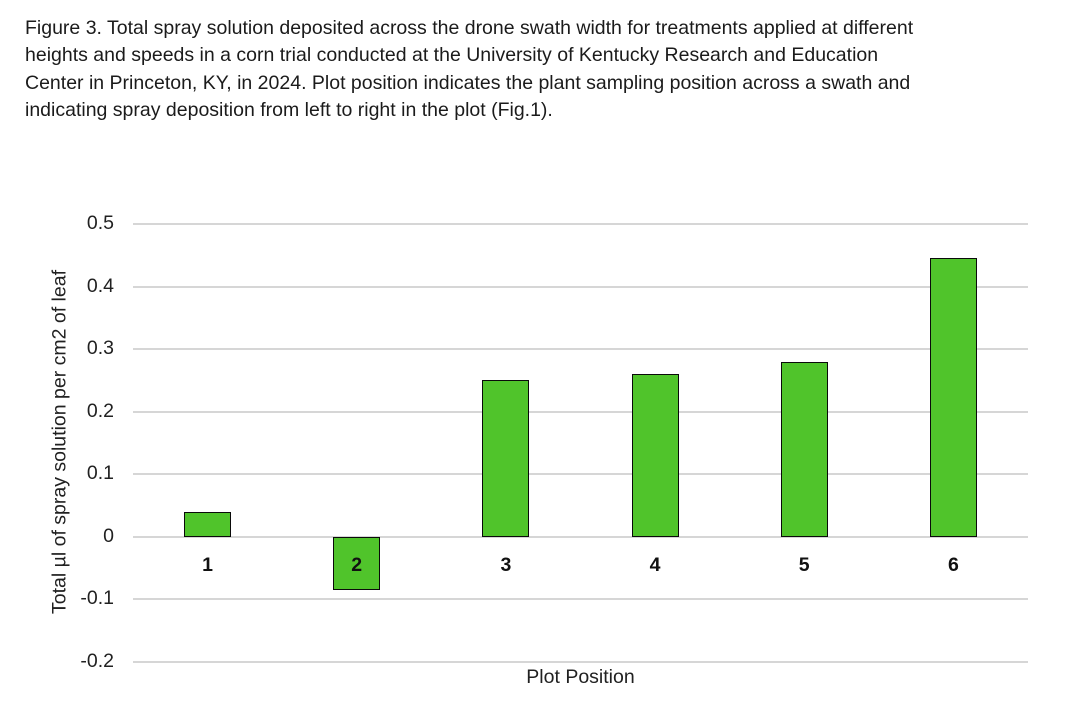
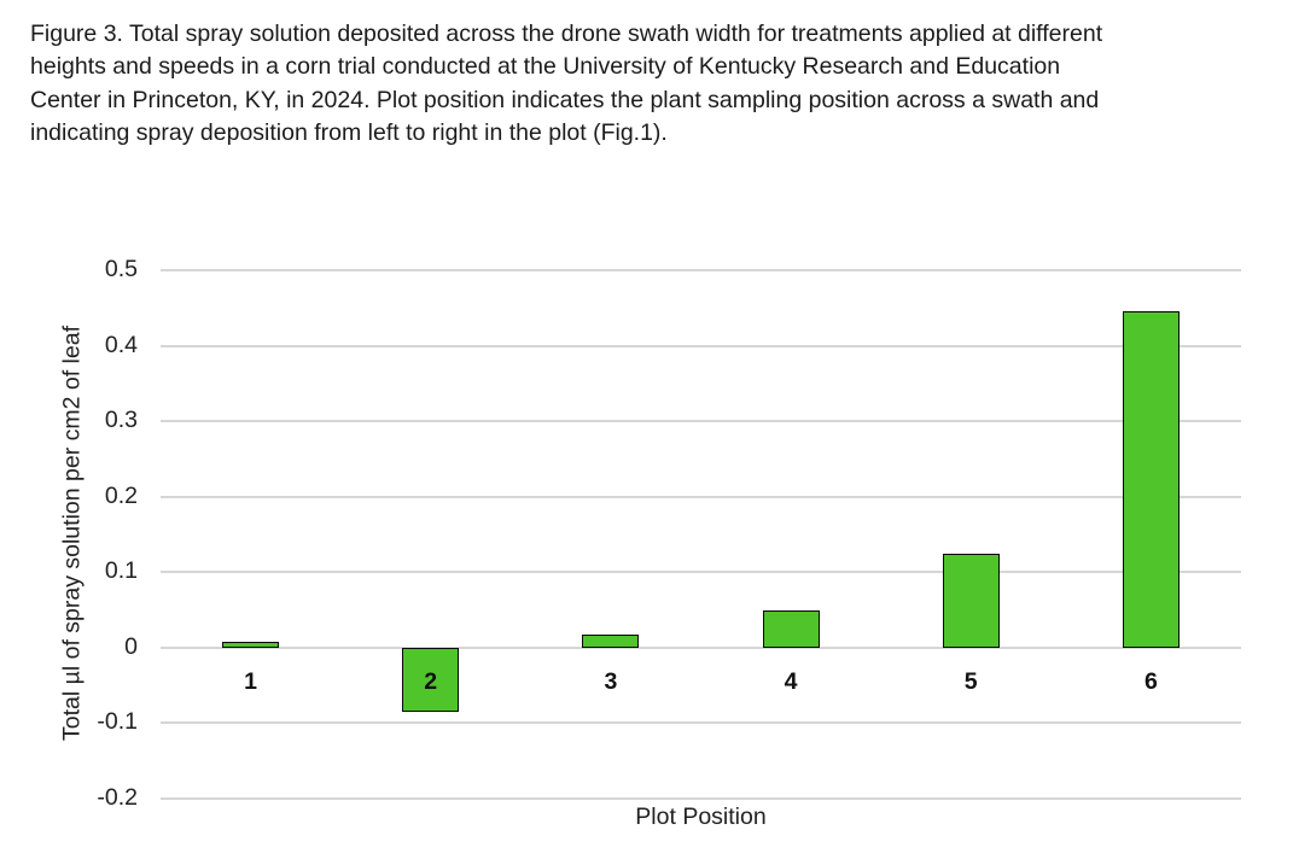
1: 0.04 -> 0.01
3: 0.25 -> 0.02
4: 0.26 -> 0.05
5: 0.28 -> 0.12
